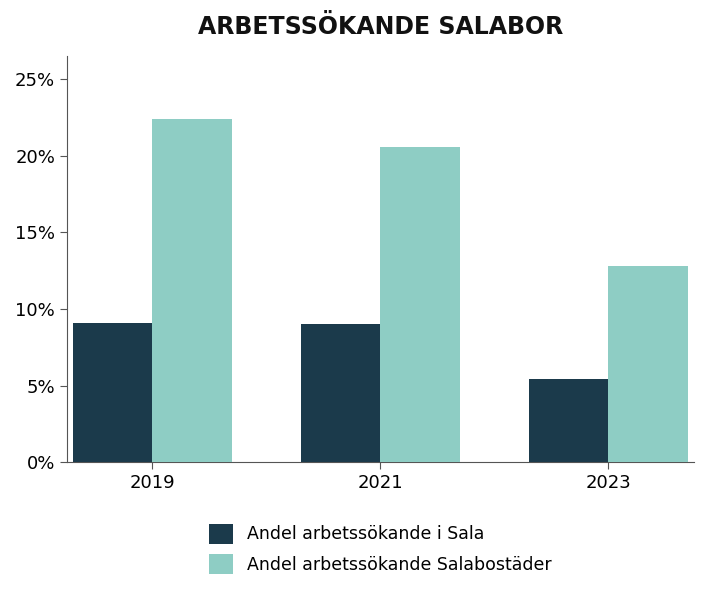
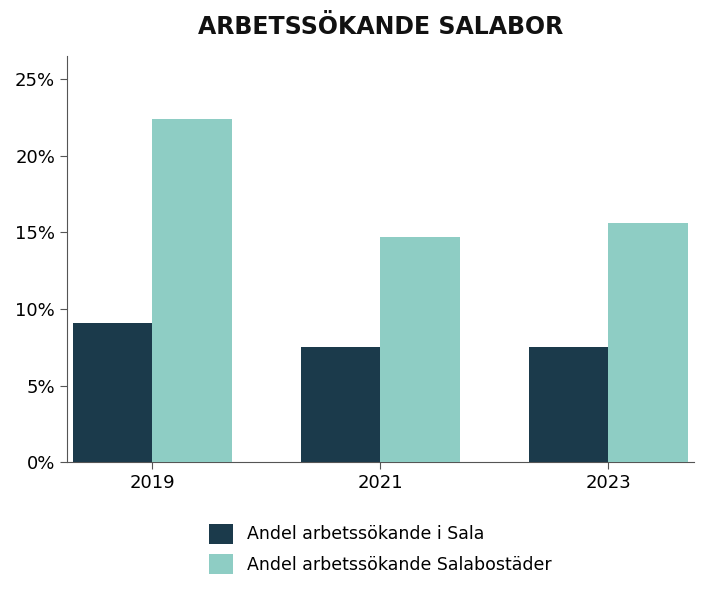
Andel arbetssökande i Sala/2021: 9.0% -> 7.5%
Andel arbetssökande Salabostäder/2021: 20.6% -> 14.7%
Andel arbetssökande i Sala/2023: 5.4% -> 7.5%
Andel arbetssökande Salabostäder/2023: 12.8% -> 15.6%
